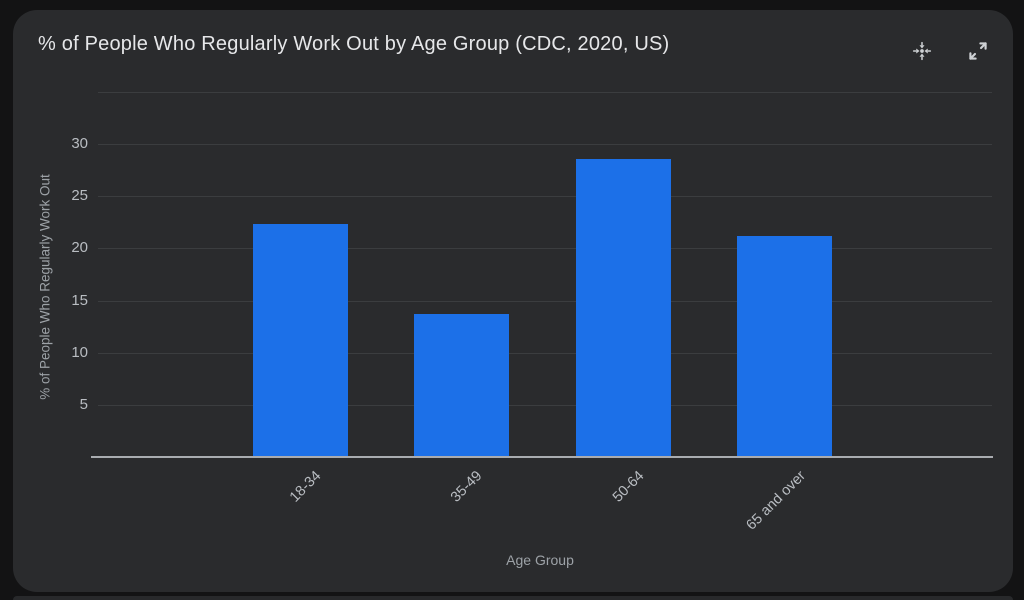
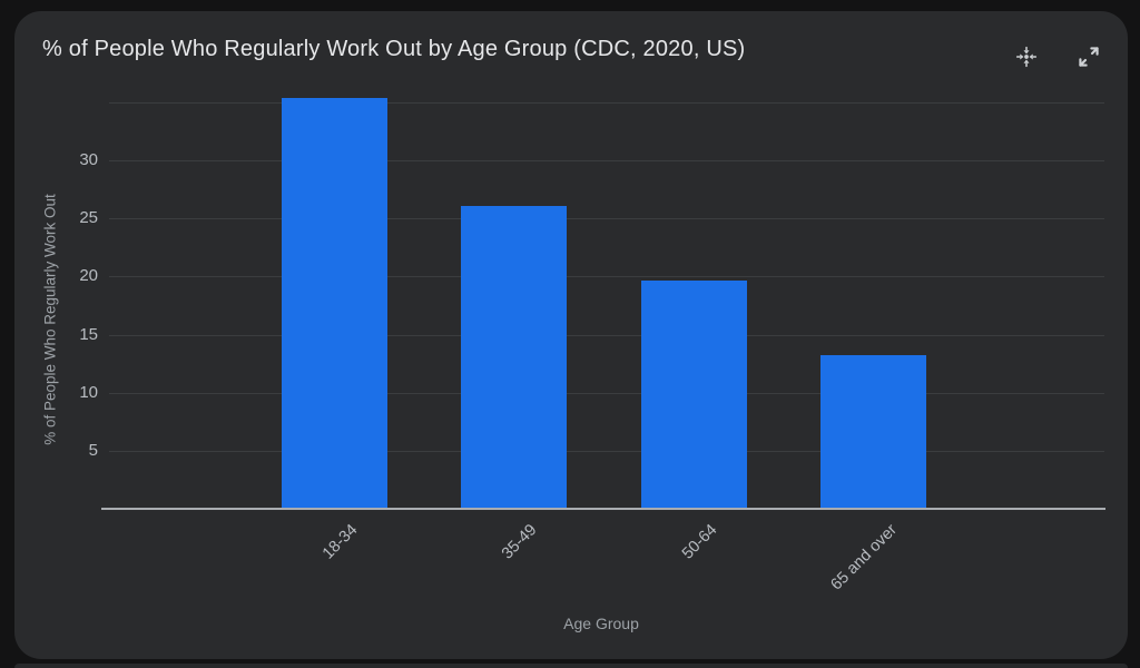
18-34: 22.3 -> 35.4
35-49: 13.7 -> 26.1
50-64: 28.6 -> 19.7
65 and over: 21.2 -> 13.2
